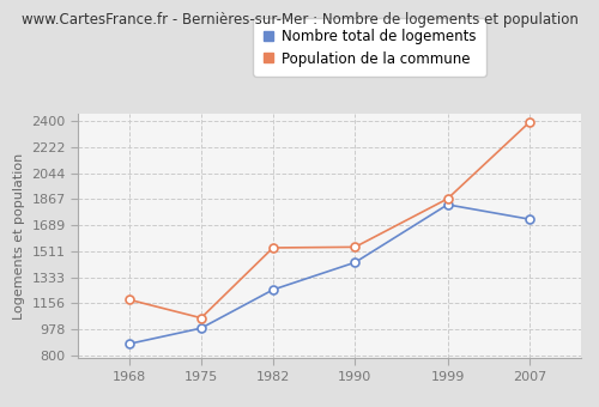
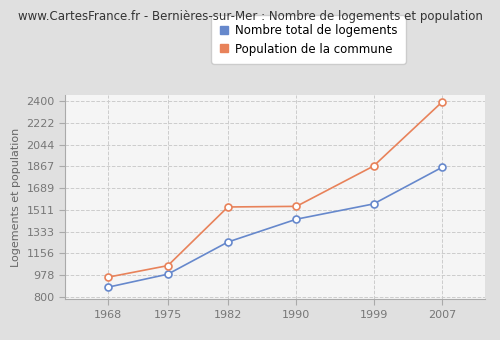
Population de la commune/1968: 1180 -> 960
Nombre total de logements/1999: 1830 -> 1560
Nombre total de logements/2007: 1730 -> 1860
